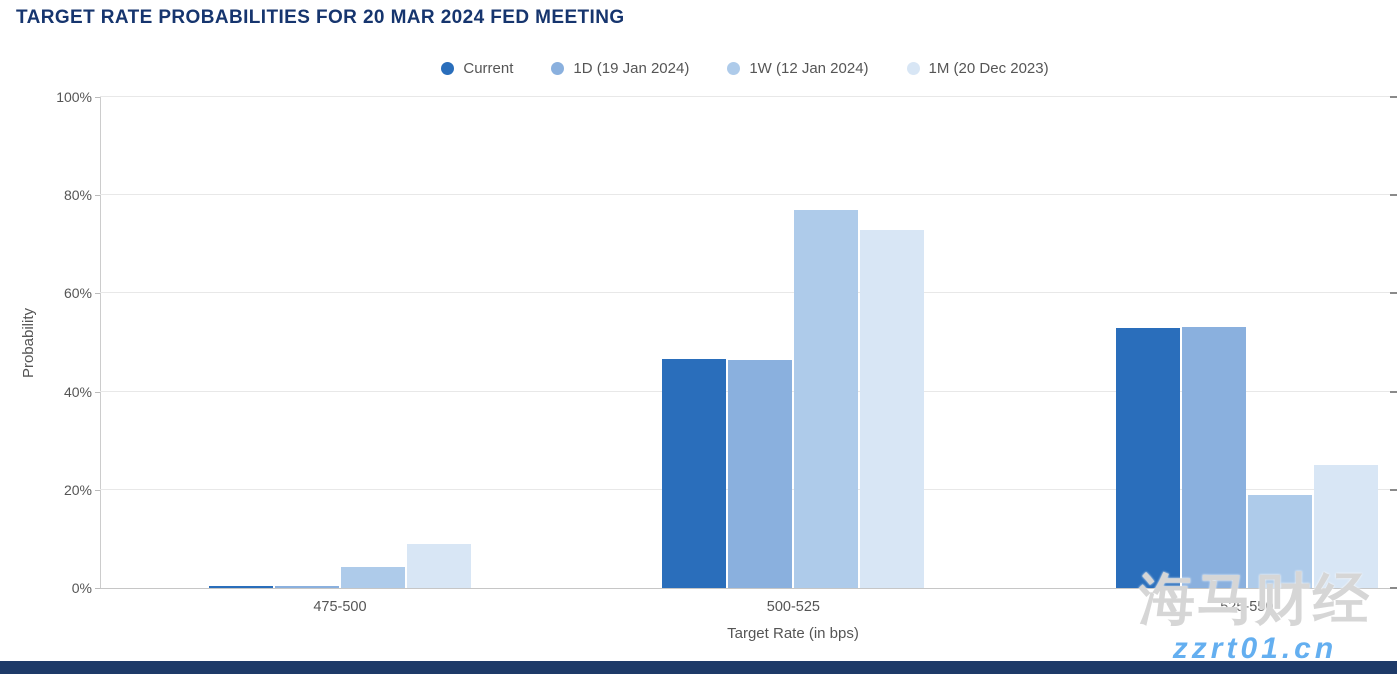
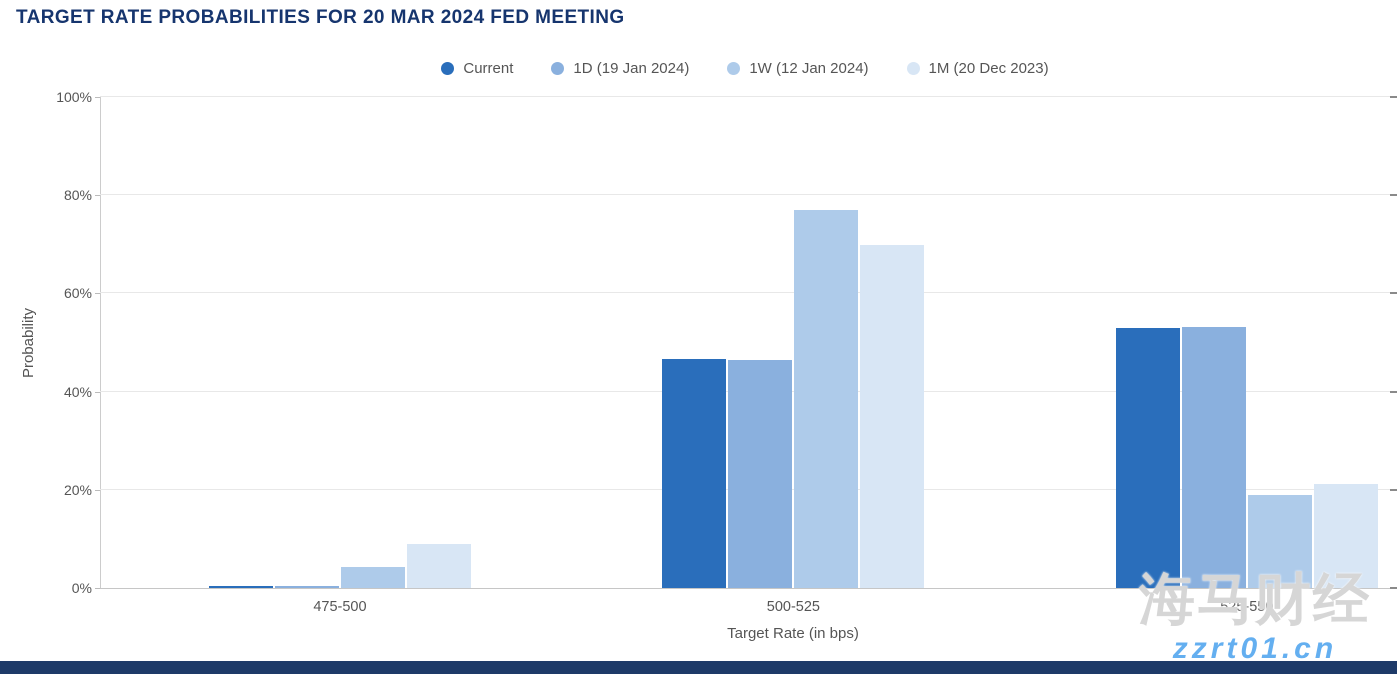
1M (20 Dec 2023)/500-525: 73% -> 70%
1M (20 Dec 2023)/525-550: 25% -> 21%
